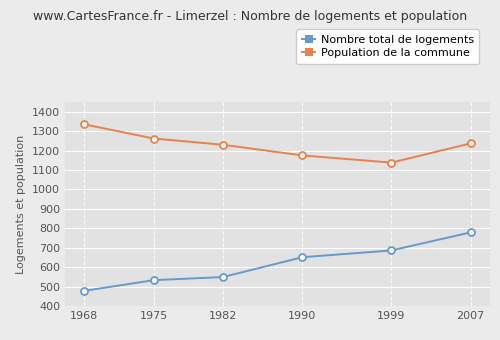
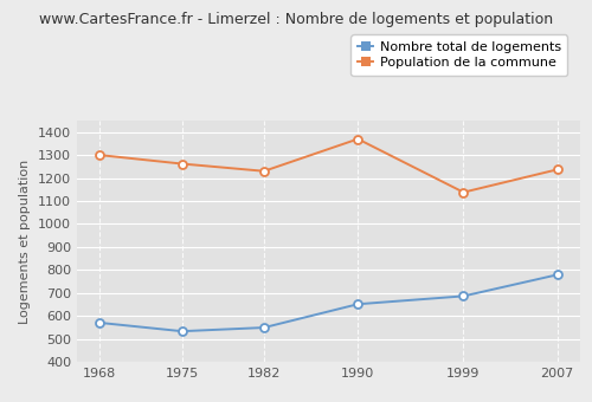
Nombre total de logements/1968: 480 -> 570
Population de la commune/1968: 1340 -> 1300
Population de la commune/1990: 1180 -> 1370
